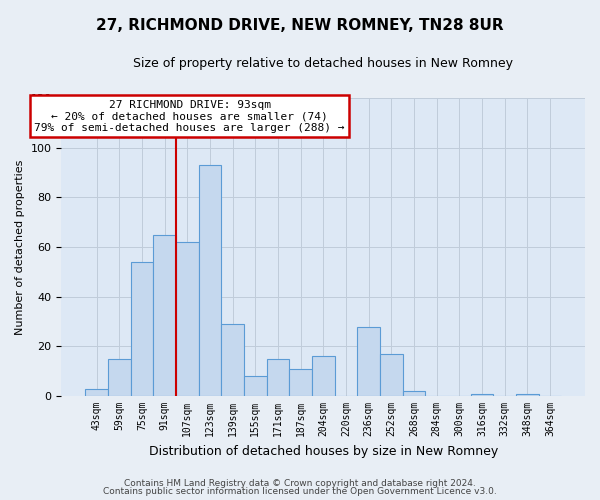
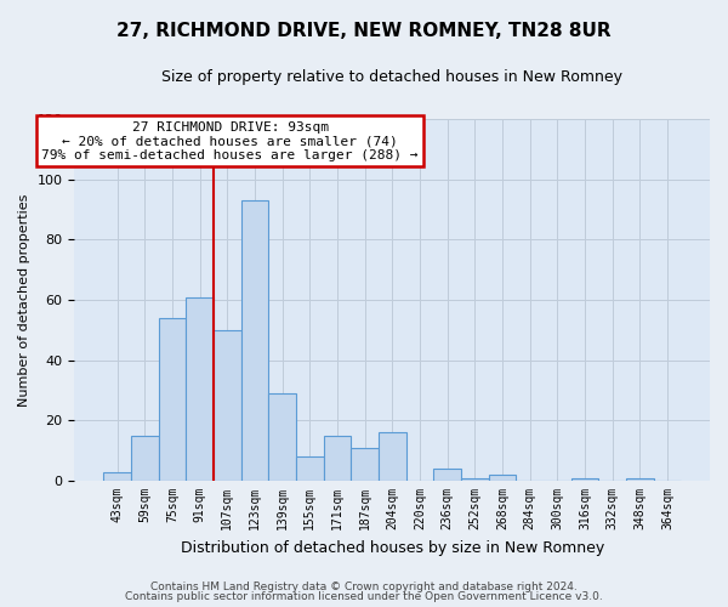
91sqm: 65 -> 61
107sqm: 62 -> 50
236sqm: 28 -> 4
252sqm: 17 -> 1
